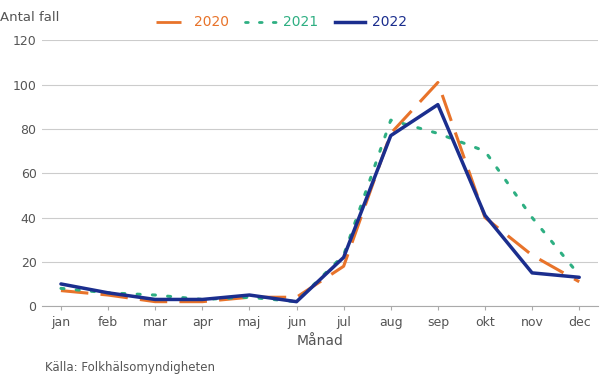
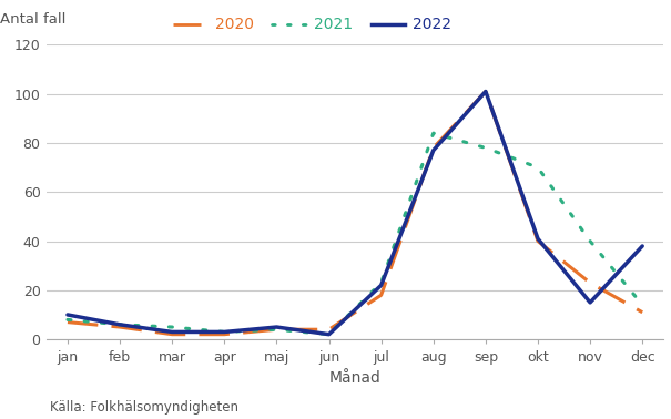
2022/sep: 91 -> 101
2022/dec: 13 -> 38
